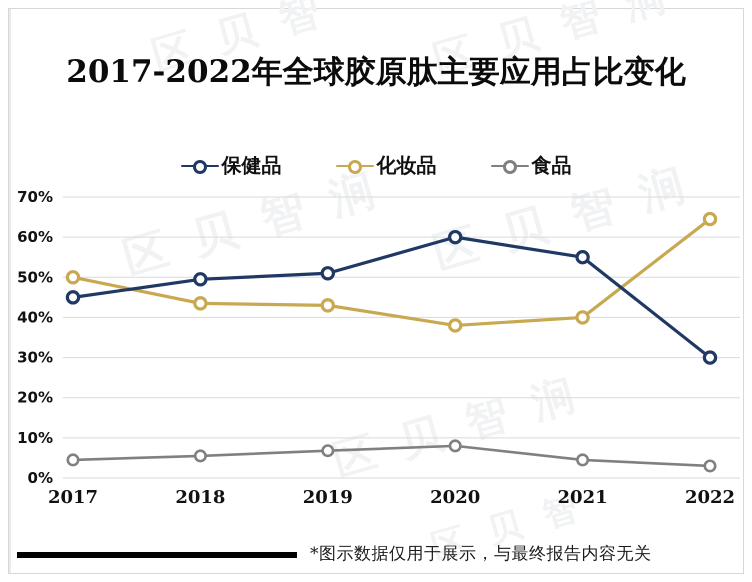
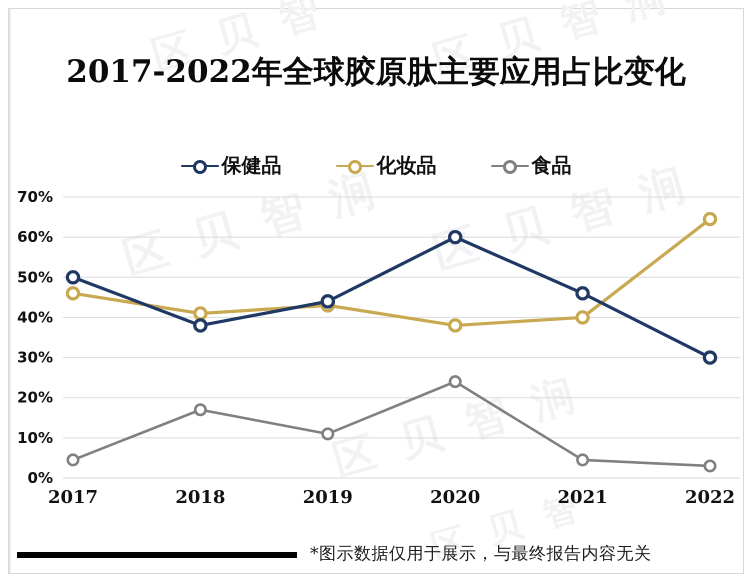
保健品/2017: 45% -> 50%
化妆品/2017: 50% -> 46%
保健品/2018: 50% -> 38%
化妆品/2018: 44% -> 41%
食品/2018: 6% -> 17%
保健品/2019: 51% -> 44%
食品/2019: 7% -> 11%
食品/2020: 8% -> 24%
保健品/2021: 55% -> 46%
